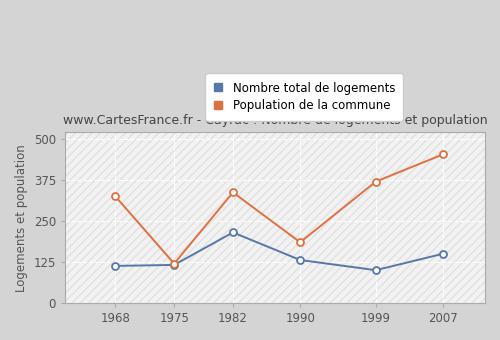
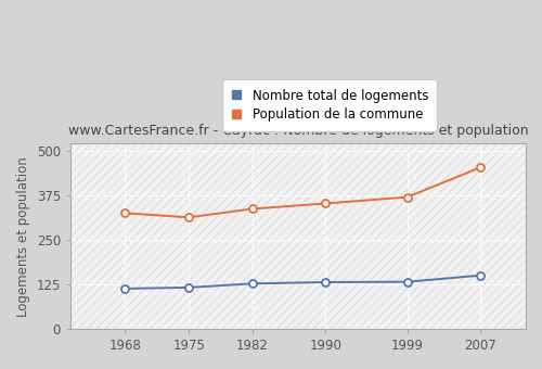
Population de la commune/1975: 120 -> 313
Nombre total de logements/1982: 215 -> 127
Population de la commune/1990: 185 -> 352
Nombre total de logements/1999: 100 -> 132
